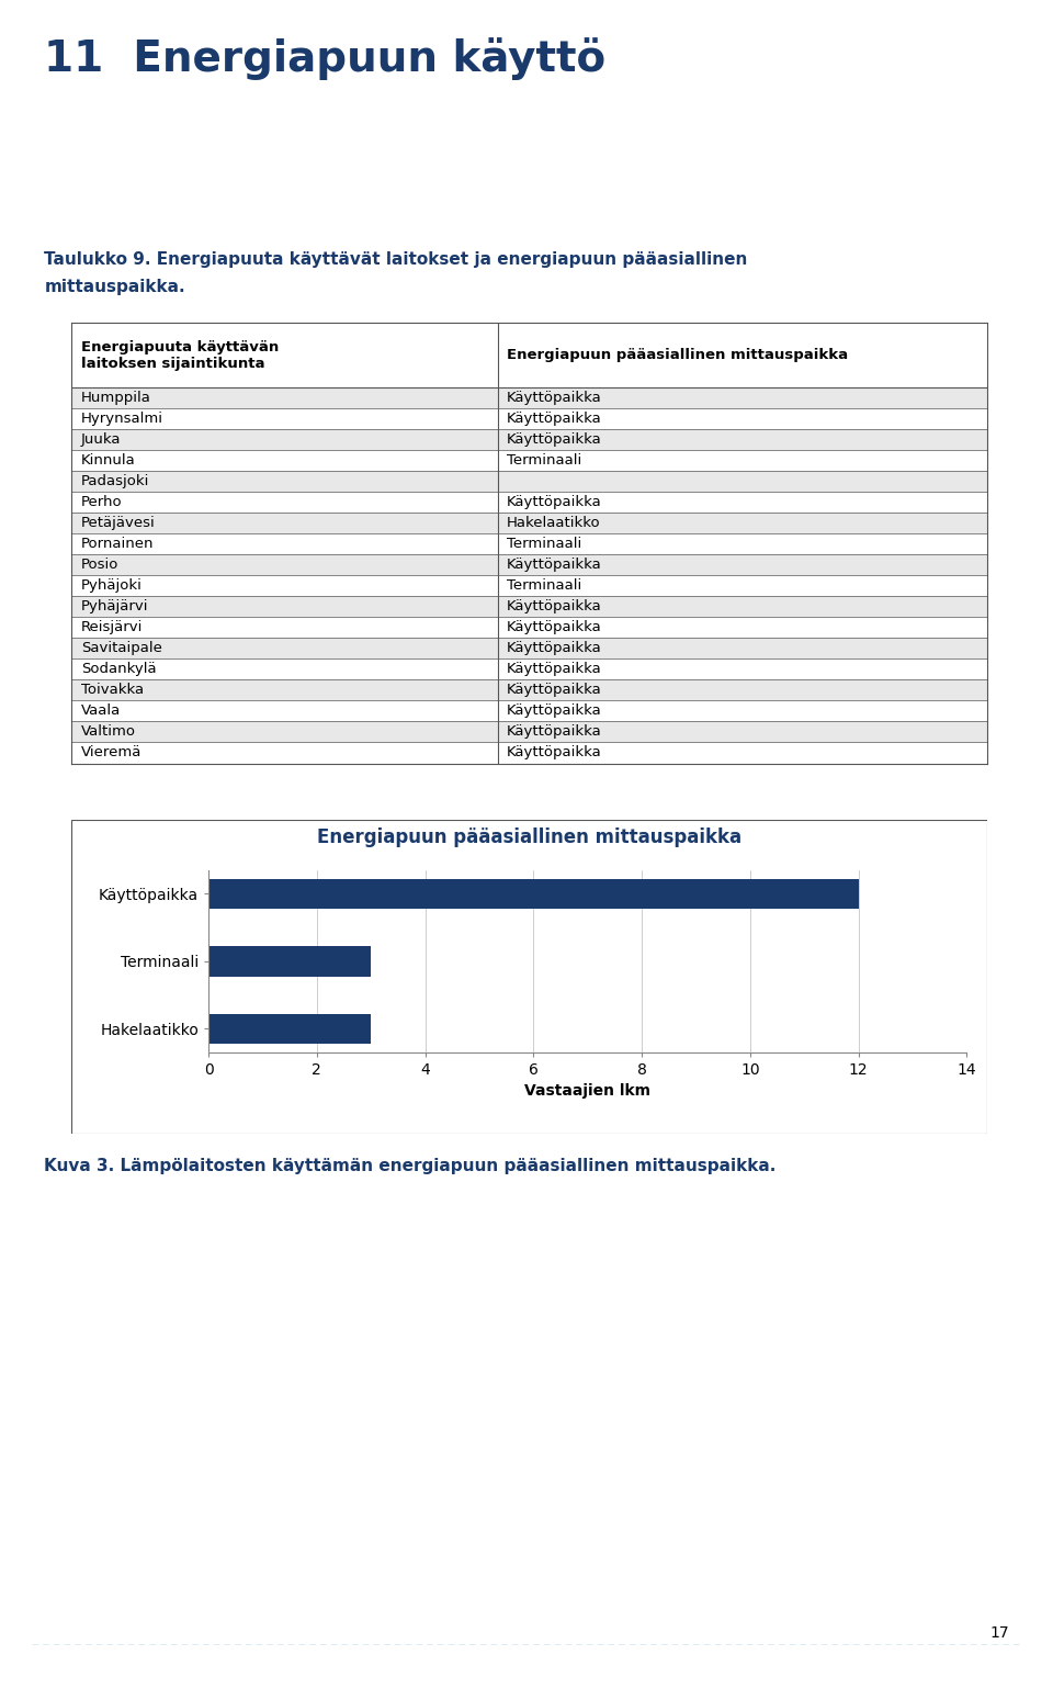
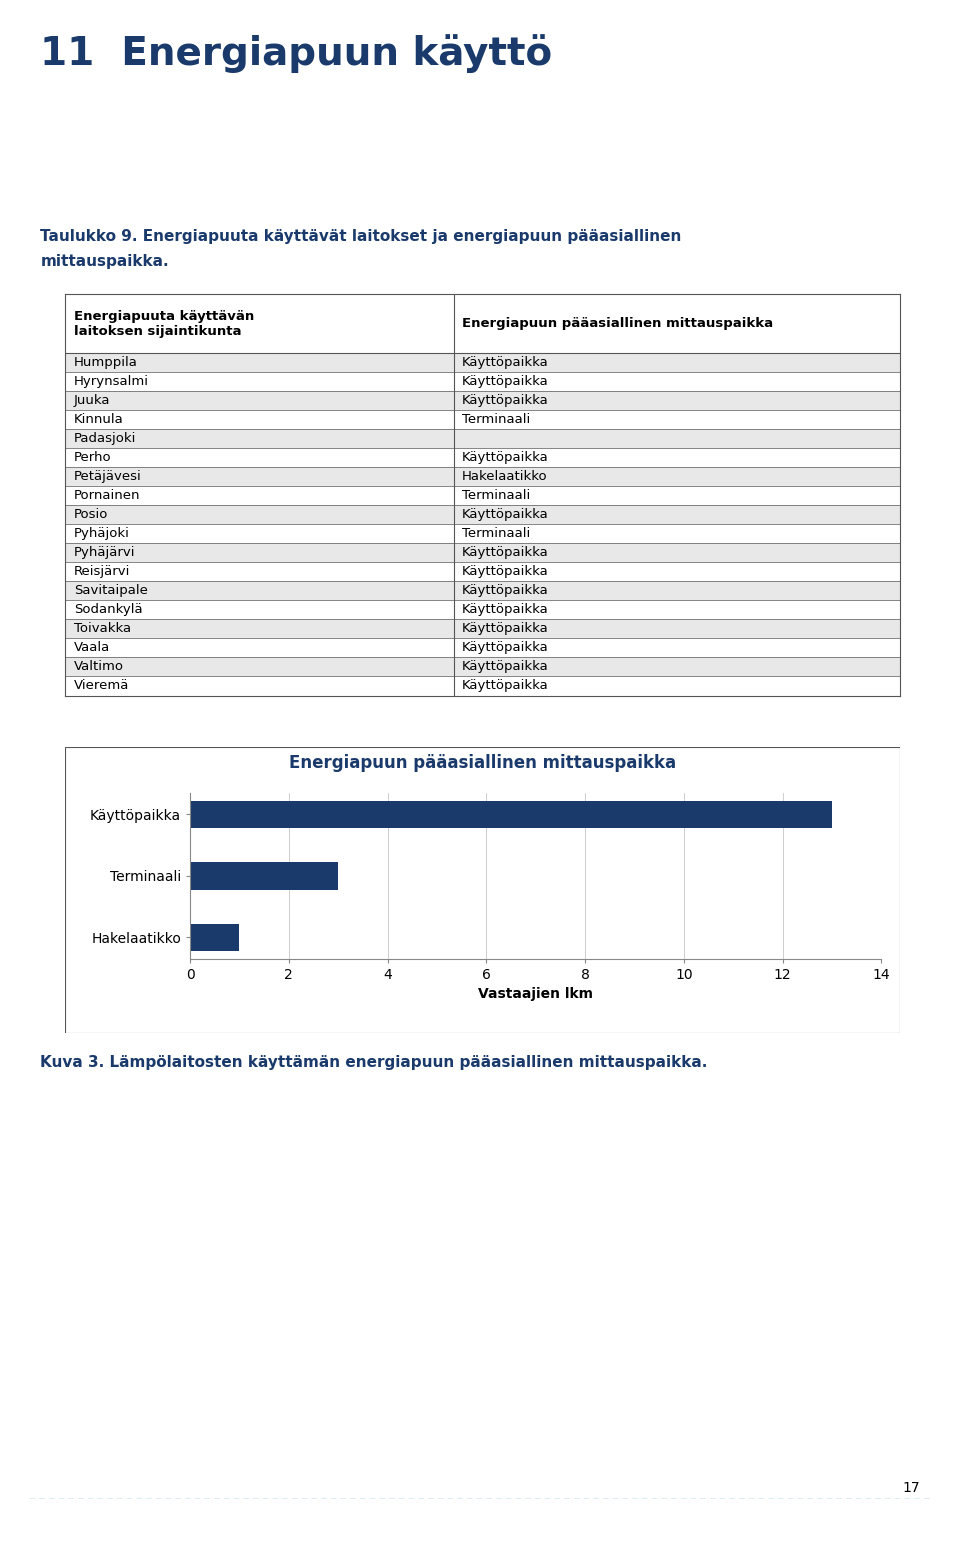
Käyttöpaikka: 12 -> 13
Hakelaatikko: 3 -> 1
